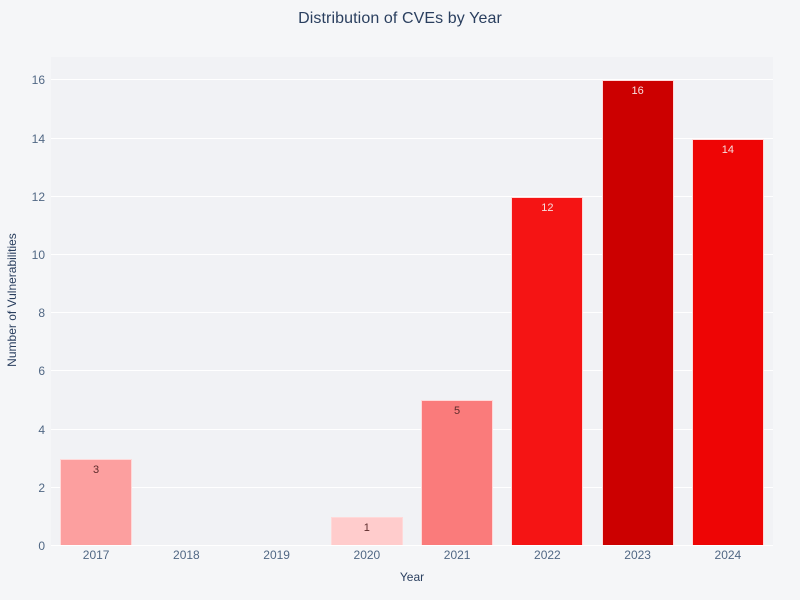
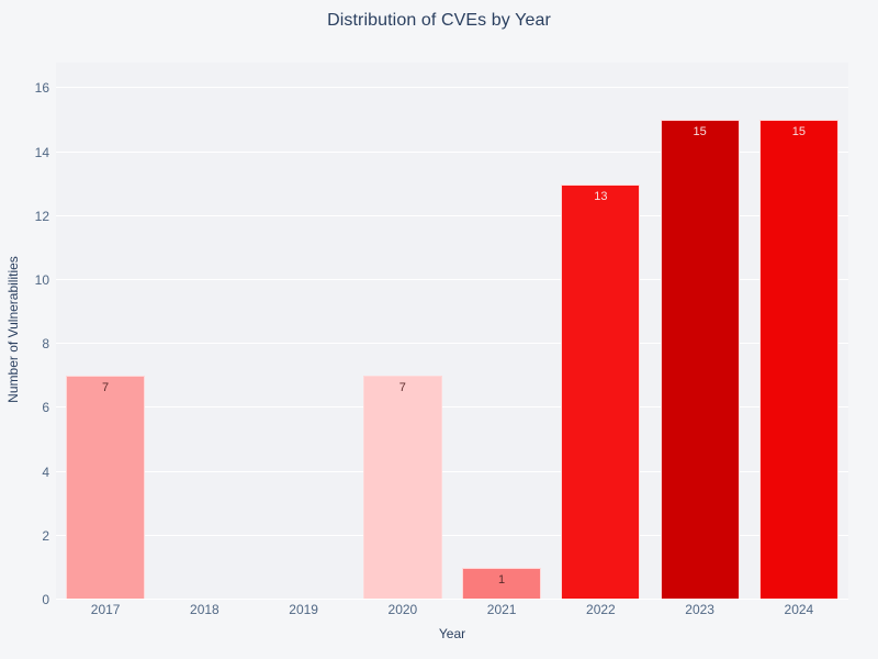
2017: 3 -> 7
2020: 1 -> 7
2021: 5 -> 1
2022: 12 -> 13
2023: 16 -> 15
2024: 14 -> 15
